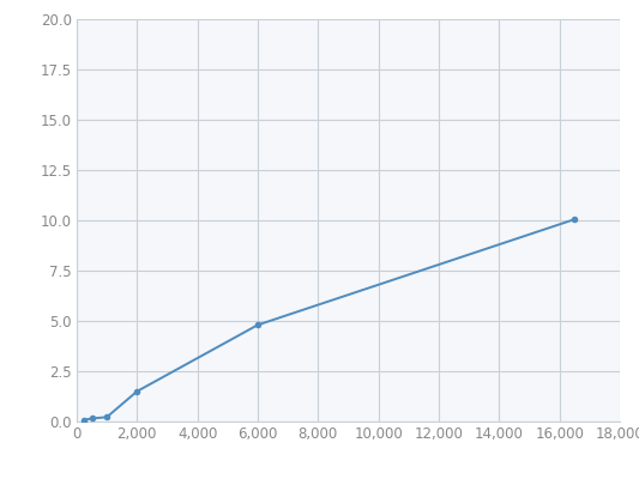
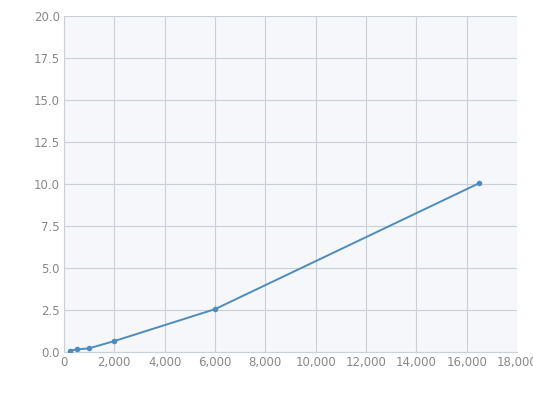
2,000: 1.5 -> 0.7
6,000: 4.8 -> 2.5
